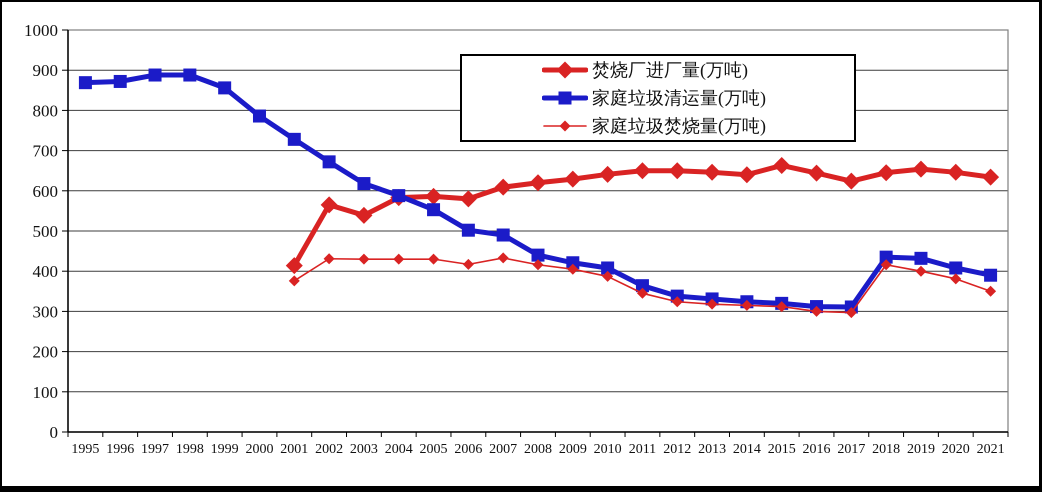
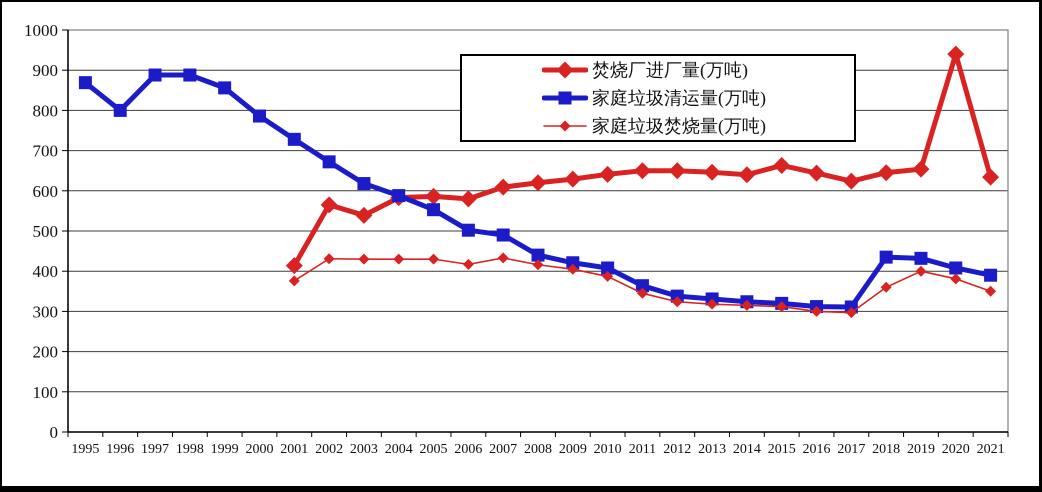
家庭垃圾清运量(万吨)/1996: 870 -> 800
家庭垃圾焚烧量(万吨)/2018: 420 -> 360
焚烧厂进厂量(万吨)/2020: 650 -> 940
